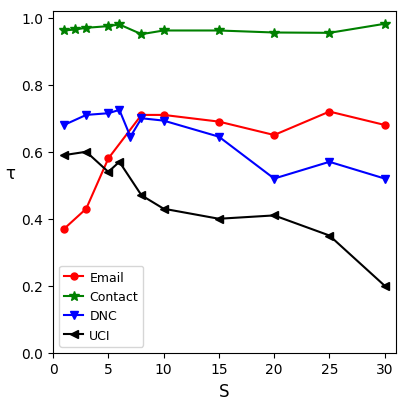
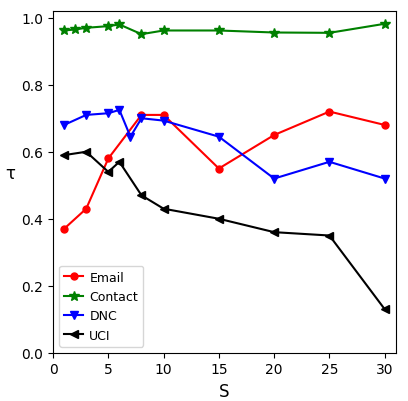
Email/15: 0.69 -> 0.55
UCI/20: 0.41 -> 0.36
UCI/30: 0.20 -> 0.13
